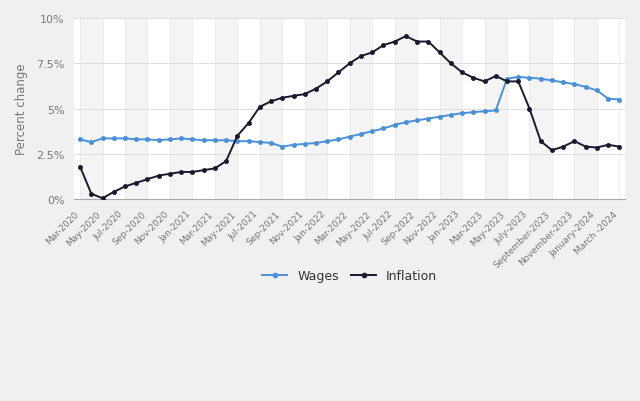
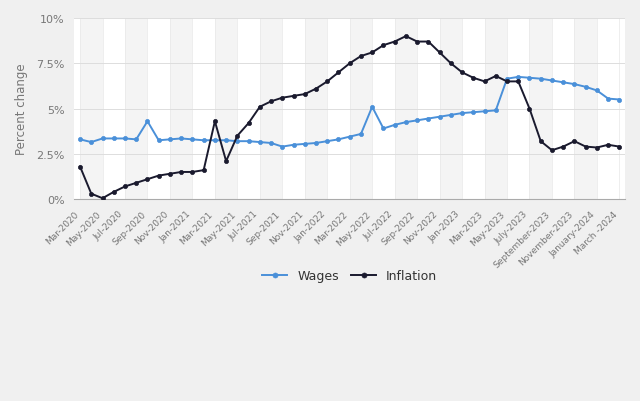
Wages/Sep-2020: 3.3% -> 4.3%
Inflation/Mar-2021: 1.7% -> 4.3%
Wages/May-2022: 3.8% -> 5.1%
